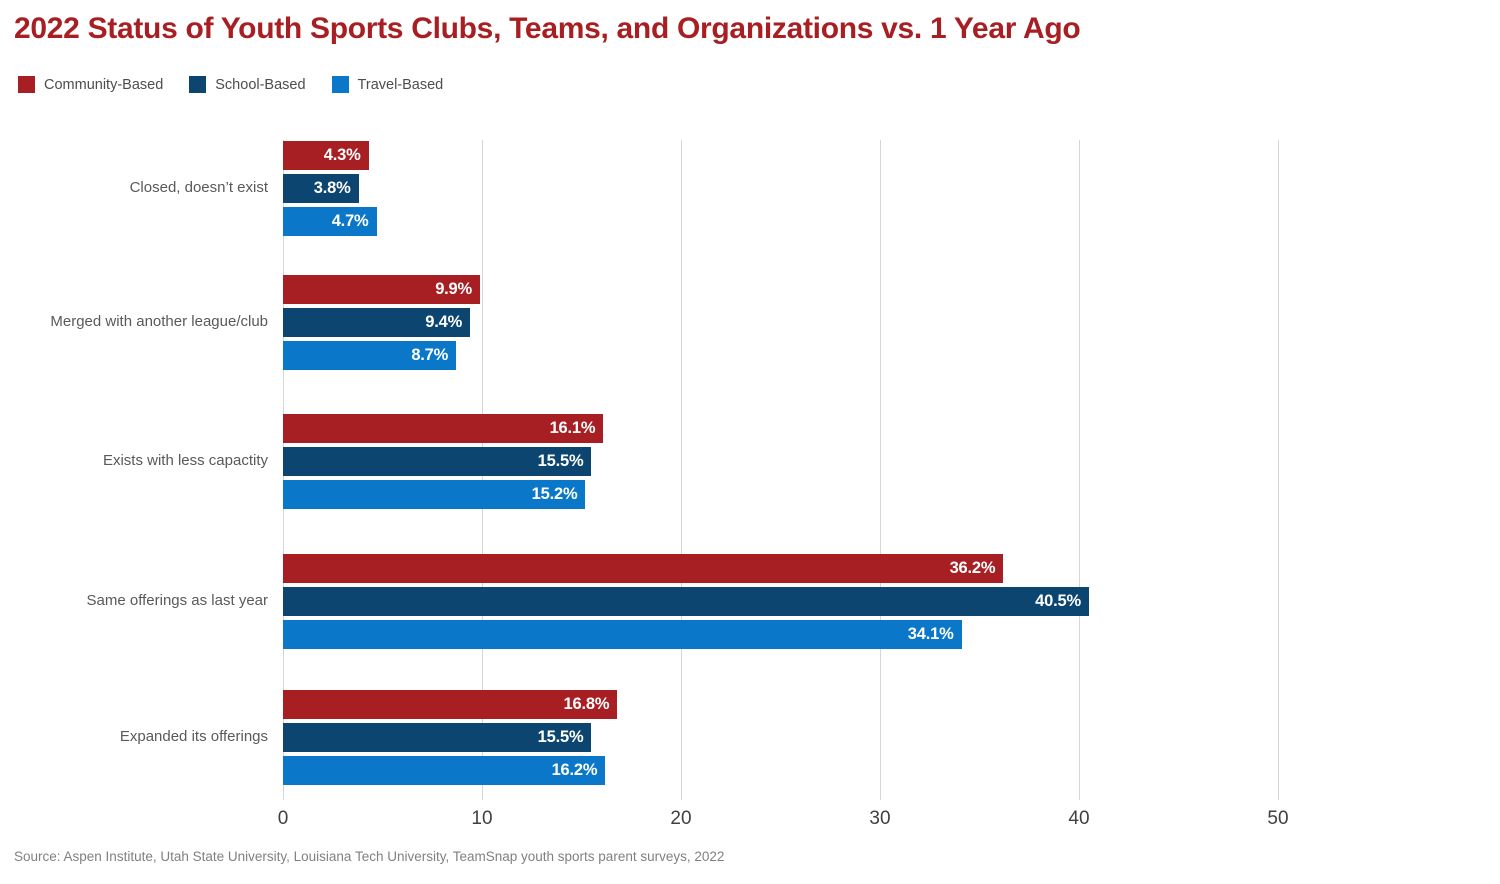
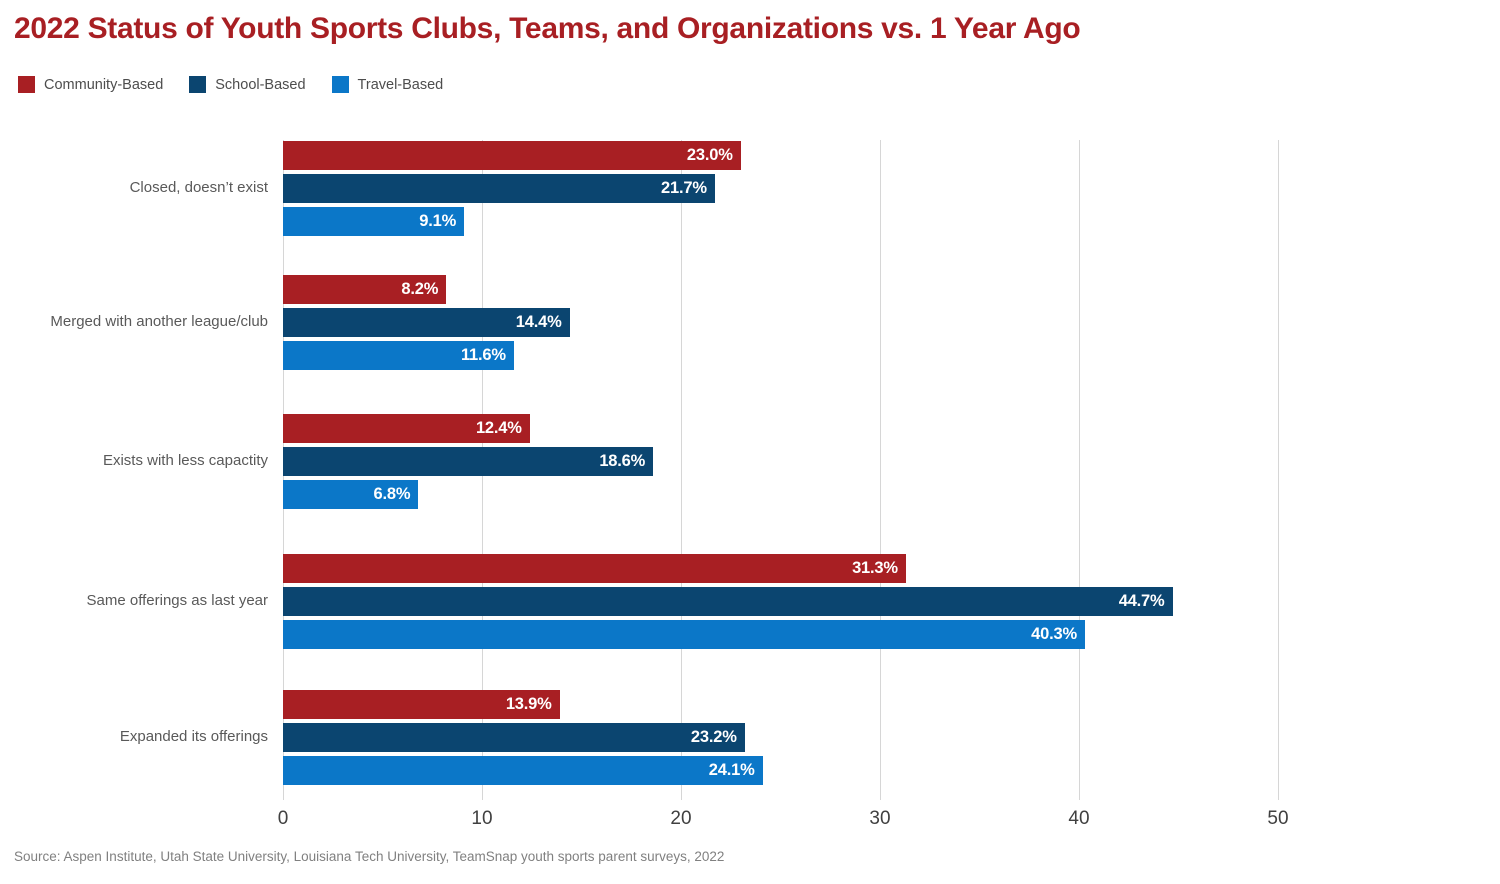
Community-Based/Closed, doesn’t exist: 4.3% -> 23.0%
School-Based/Closed, doesn’t exist: 3.8% -> 21.7%
Travel-Based/Closed, doesn’t exist: 4.7% -> 9.1%
Community-Based/Merged with another league/club: 9.9% -> 8.2%
School-Based/Merged with another league/club: 9.4% -> 14.4%
Travel-Based/Merged with another league/club: 8.7% -> 11.6%
Community-Based/Exists with less capactity: 16.1% -> 12.4%
School-Based/Exists with less capactity: 15.5% -> 18.6%
Travel-Based/Exists with less capactity: 15.2% -> 6.8%
Community-Based/Same offerings as last year: 36.2% -> 31.3%
School-Based/Same offerings as last year: 40.5% -> 44.7%
Travel-Based/Same offerings as last year: 34.1% -> 40.3%
Community-Based/Expanded its offerings: 16.8% -> 13.9%
School-Based/Expanded its offerings: 15.5% -> 23.2%
Travel-Based/Expanded its offerings: 16.2% -> 24.1%
